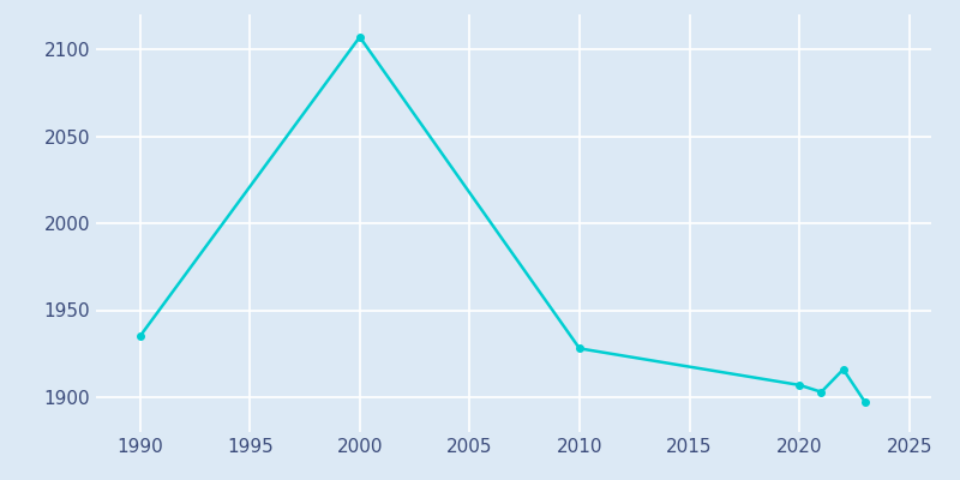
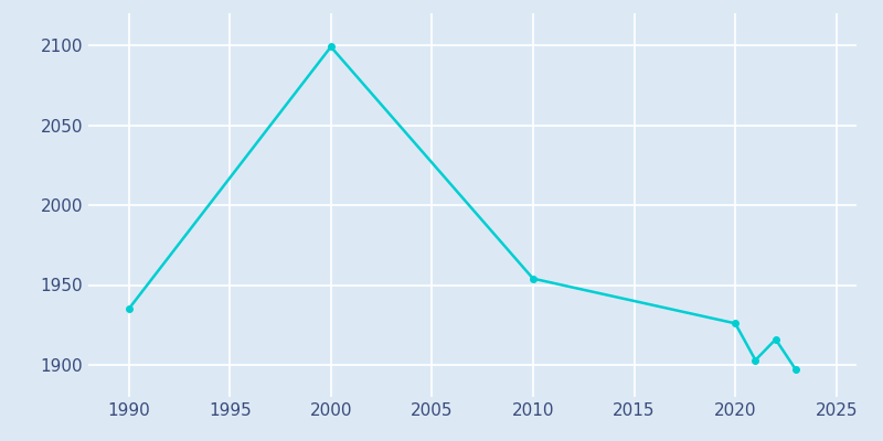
2000: 2107 -> 2099
2010: 1928 -> 1954
2020: 1907 -> 1926
